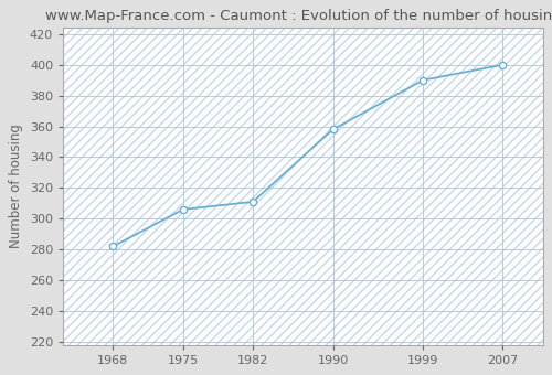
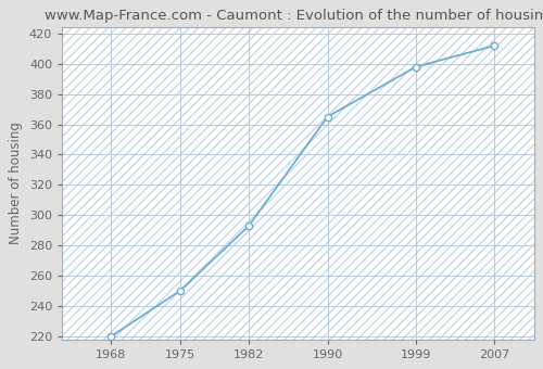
1968: 282 -> 220
1975: 306 -> 250
1982: 311 -> 293
1990: 358 -> 365
1999: 390 -> 398
2007: 400 -> 412
